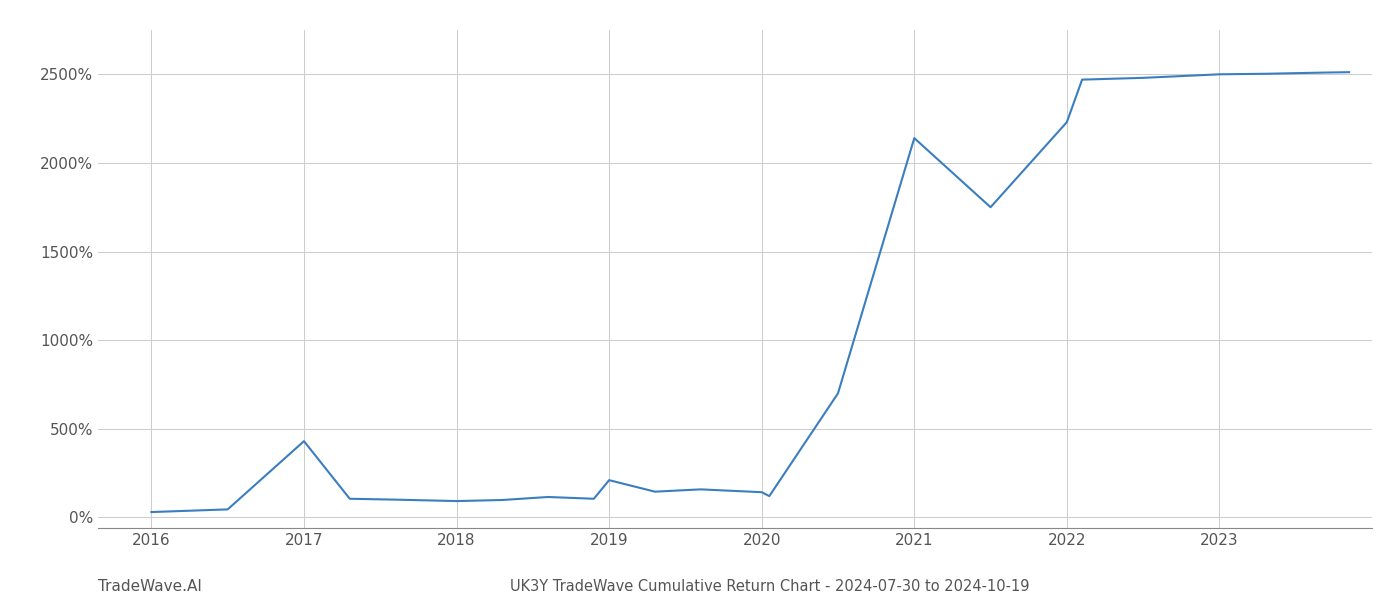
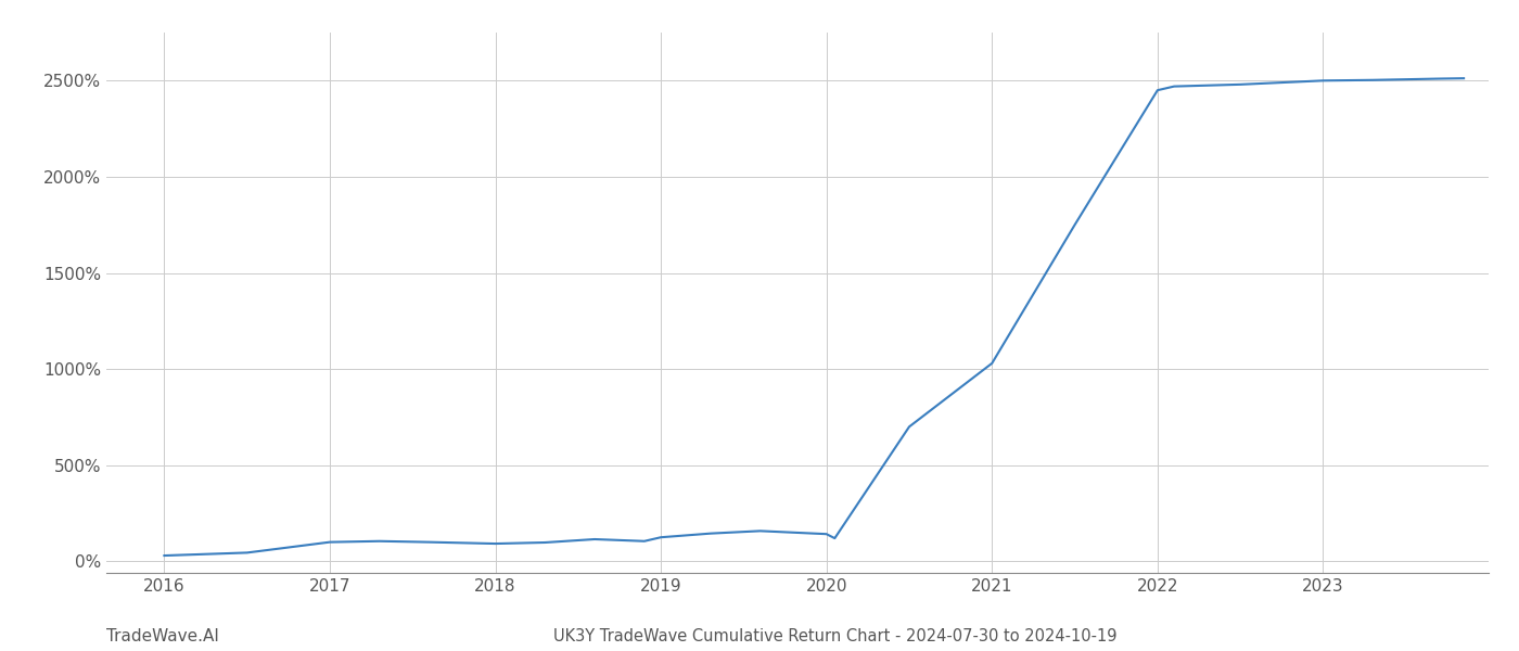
2017: 430% -> 100%
2019: 210% -> 120%
2021: 2140% -> 1030%
2022: 2230% -> 2450%
